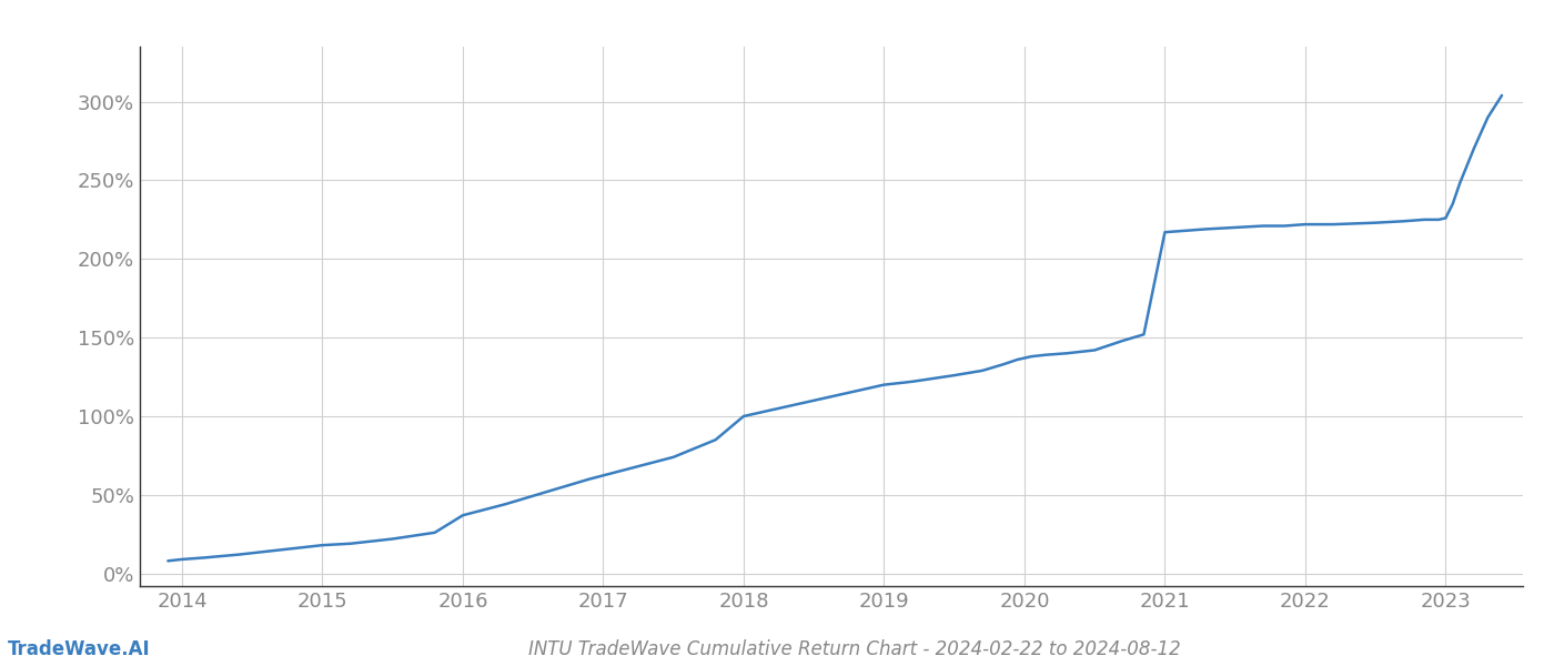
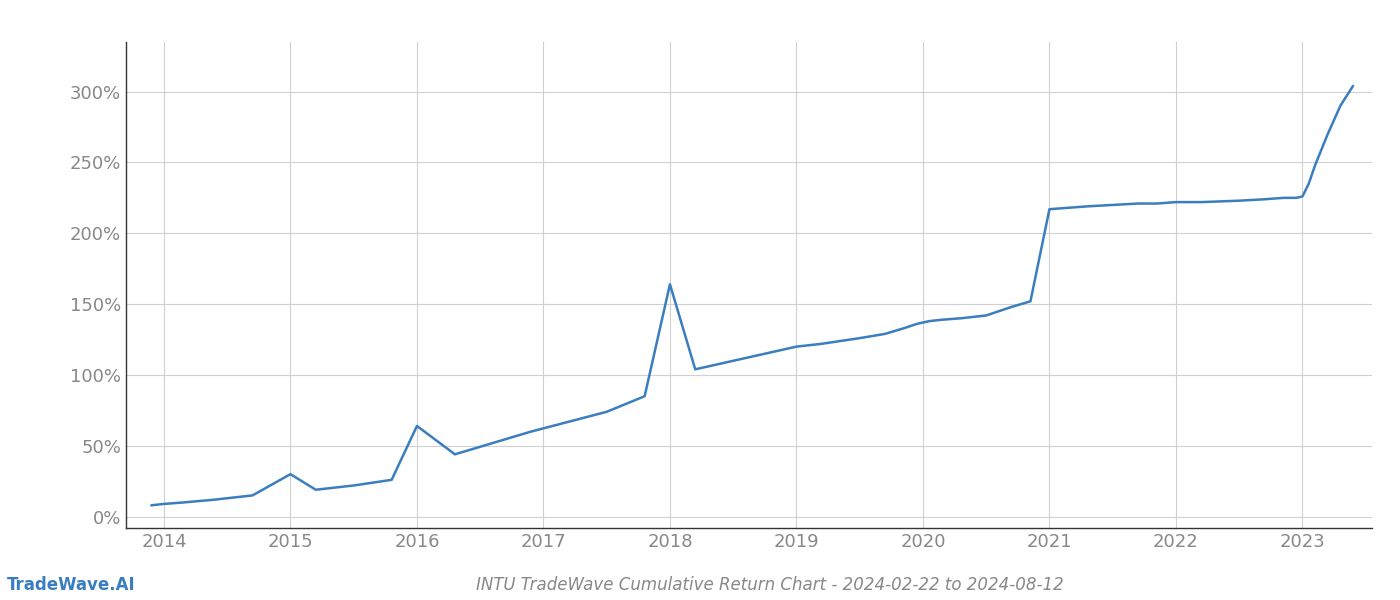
2015: 18% -> 30%
2016: 37% -> 64%
2018: 100% -> 164%
